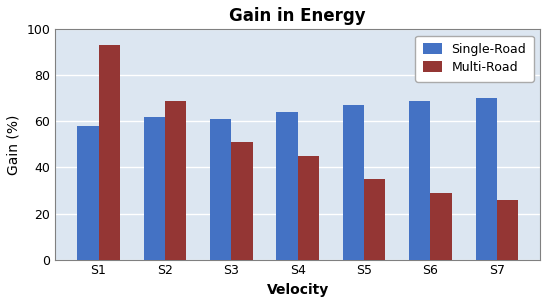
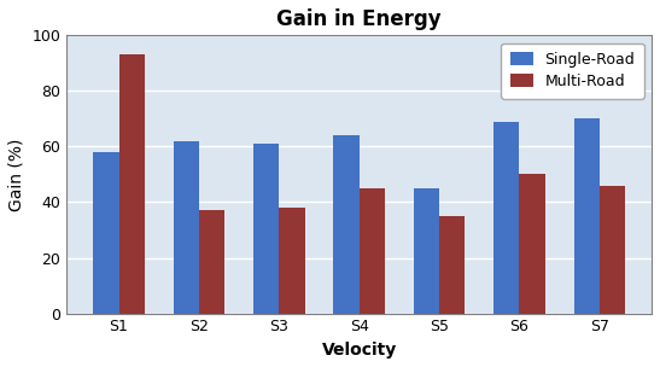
Multi-Road/S2: 69 -> 37
Multi-Road/S3: 51 -> 38
Single-Road/S5: 67 -> 45
Multi-Road/S6: 29 -> 50
Multi-Road/S7: 26 -> 46
